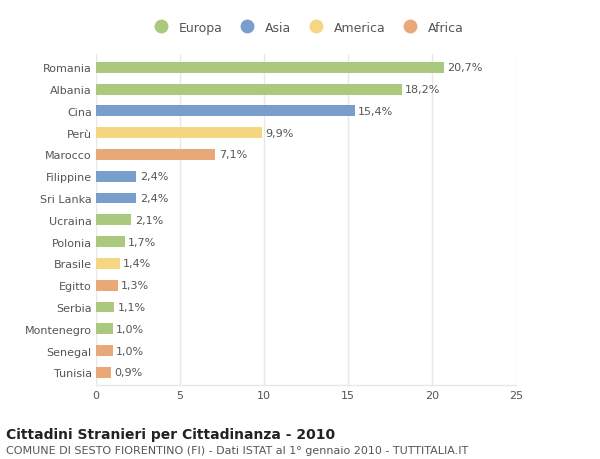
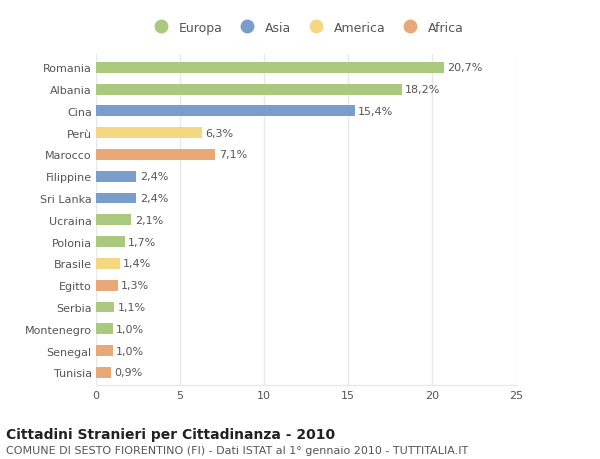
Perù: 9,9% -> 6,3%
